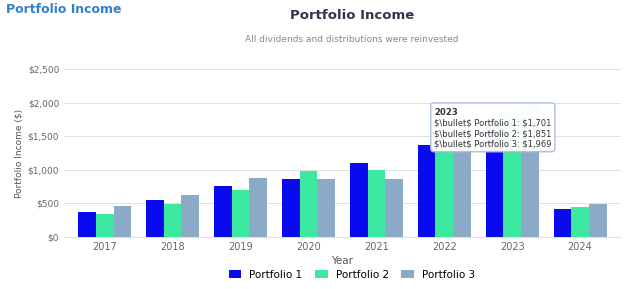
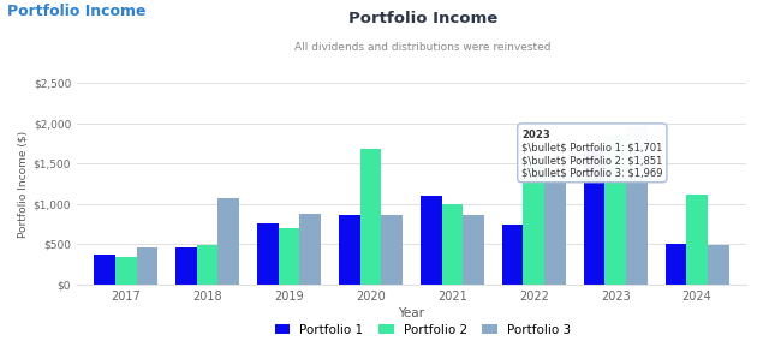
Portfolio 1/2018: $540 -> $460
Portfolio 3/2018: $620 -> $1,080
Portfolio 2/2020: $980 -> $1,680
Portfolio 1/2022: $1,370 -> $740
Portfolio 1/2024: $420 -> $500
Portfolio 2/2024: $450 -> $1,120
